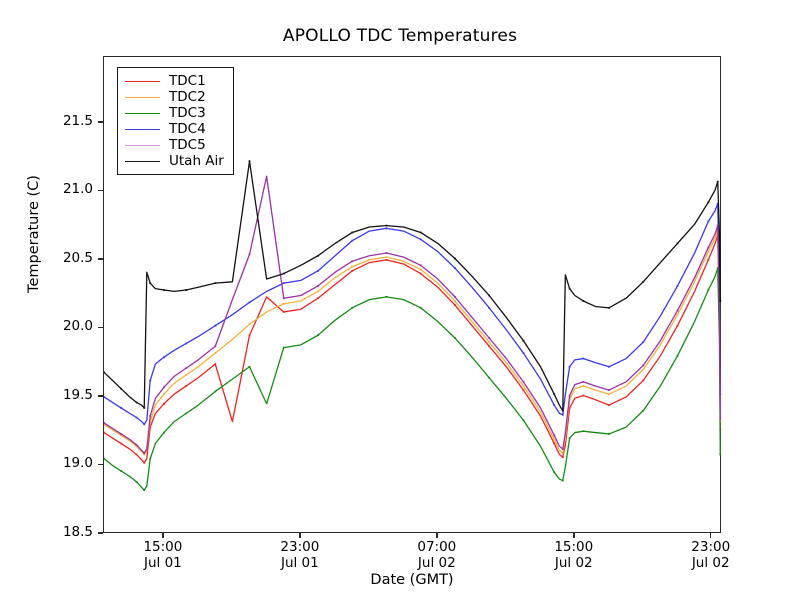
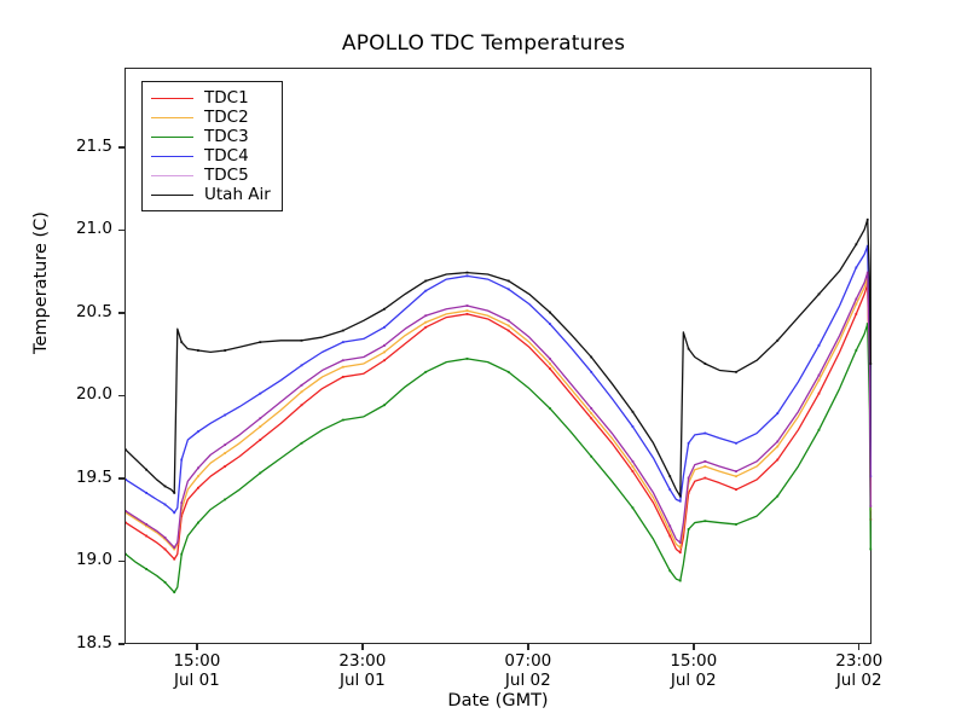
TDC1/19.0: 19.32 -> 19.84
TDC5/19.0: 20.21 -> 19.97
TDC5/20.0: 20.54 -> 20.07
Utah Air/20.0: 21.22 -> 20.34
TDC1/21.0: 20.23 -> 20.05
TDC3/21.0: 19.45 -> 19.80
TDC5/21.0: 21.11 -> 20.16
